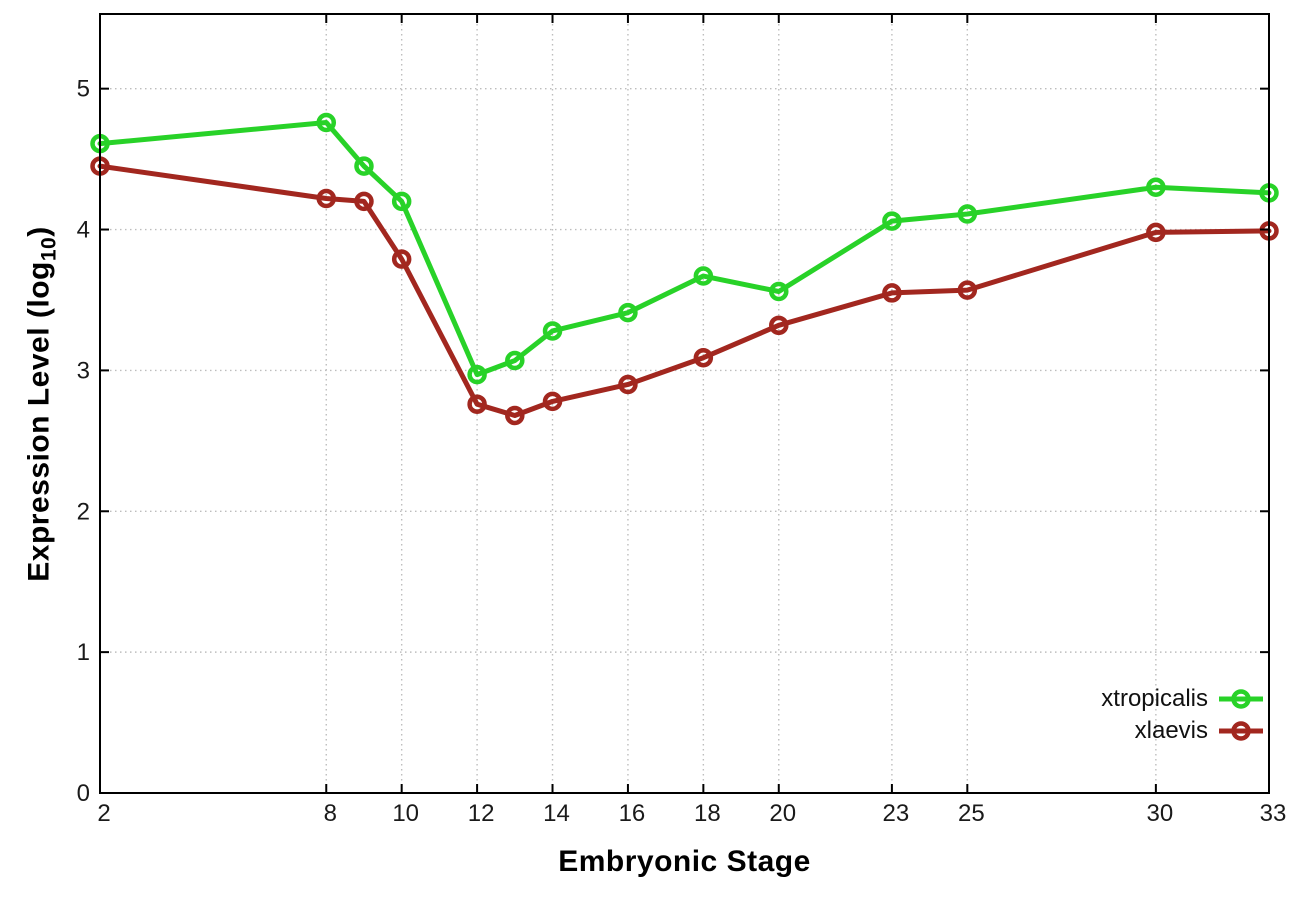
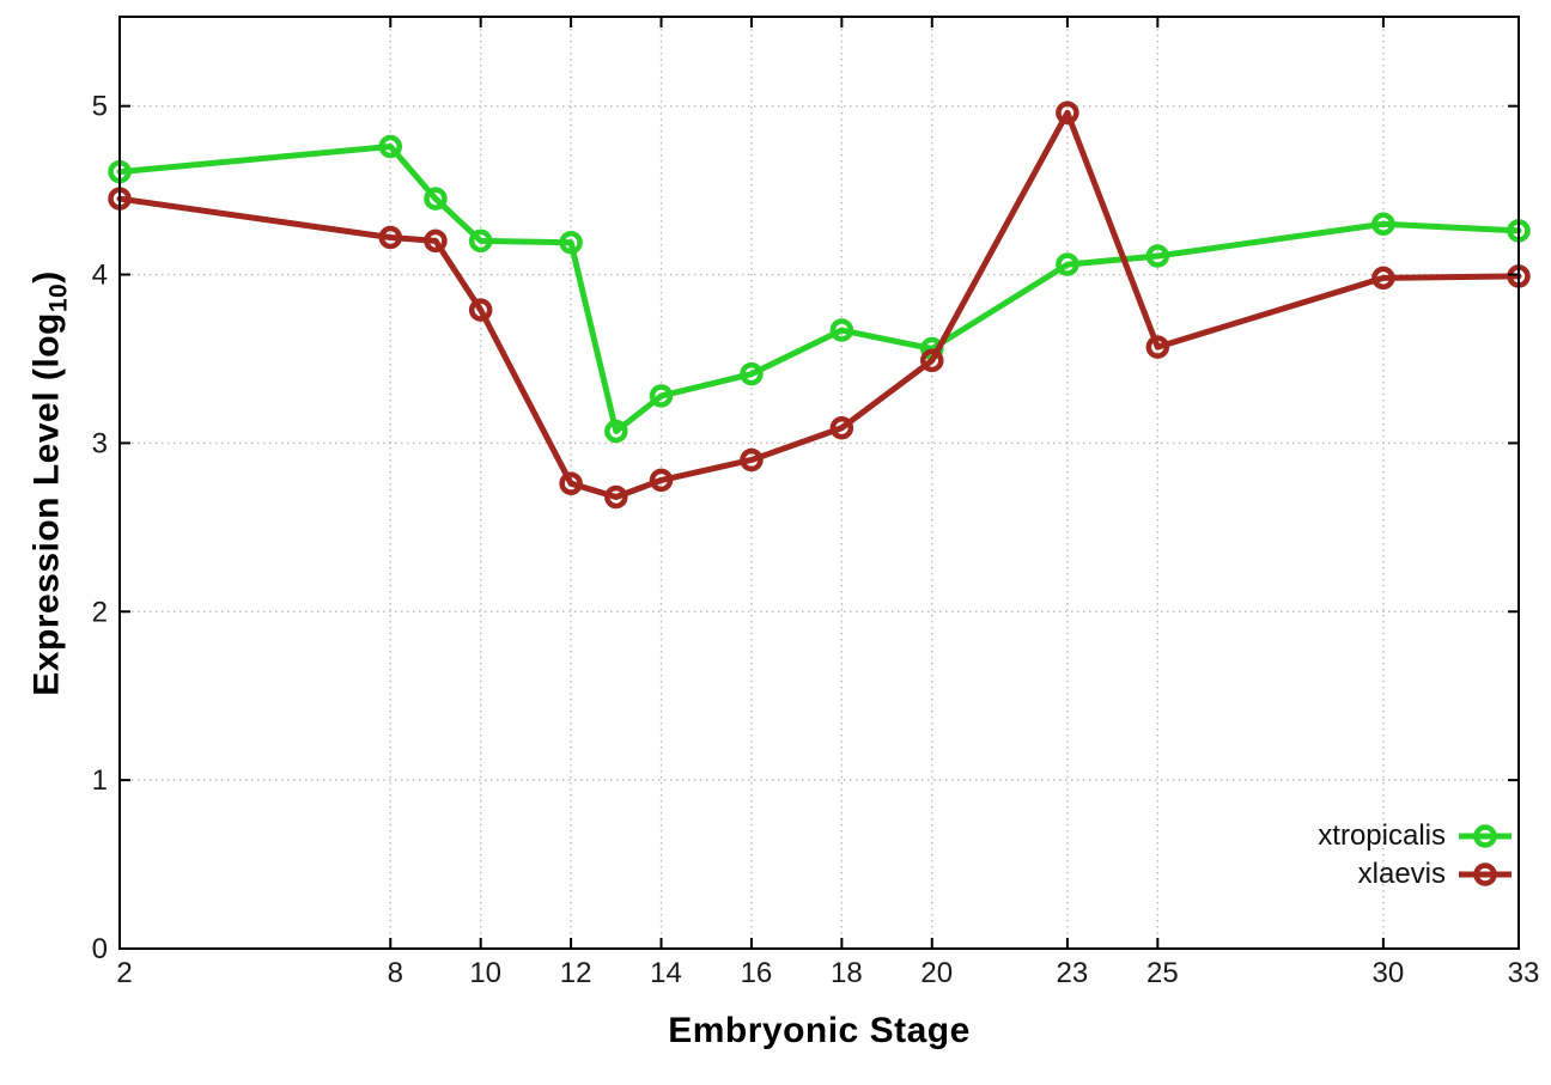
xtropicalis/12: 2.97 -> 4.19
xlaevis/20: 3.32 -> 3.49
xlaevis/23: 3.55 -> 4.96
